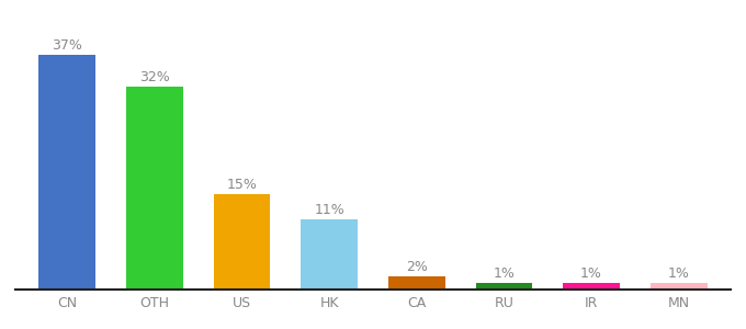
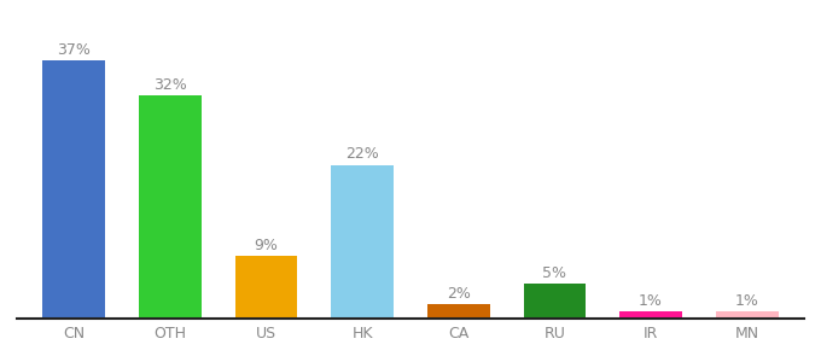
US: 15% -> 9%
HK: 11% -> 22%
RU: 1% -> 5%
